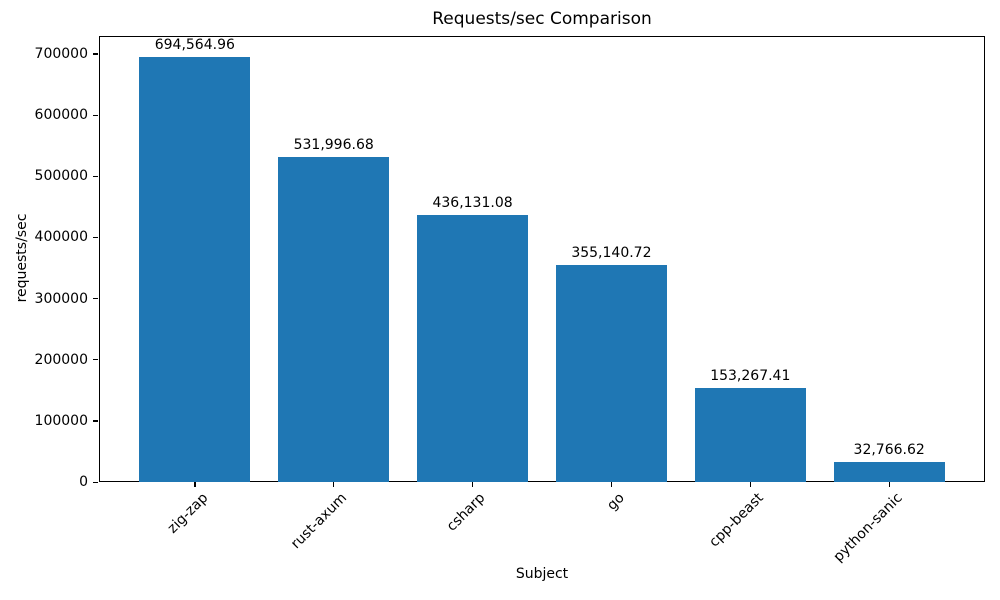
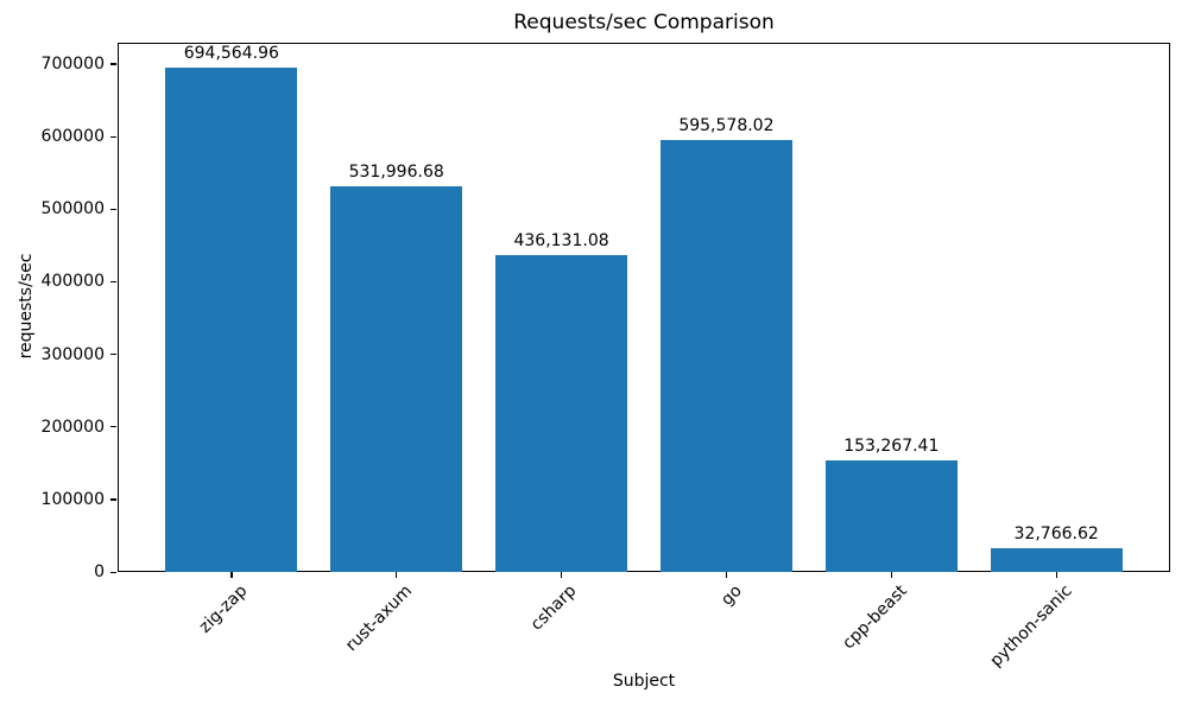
go: 355,140.72 -> 595,578.02
